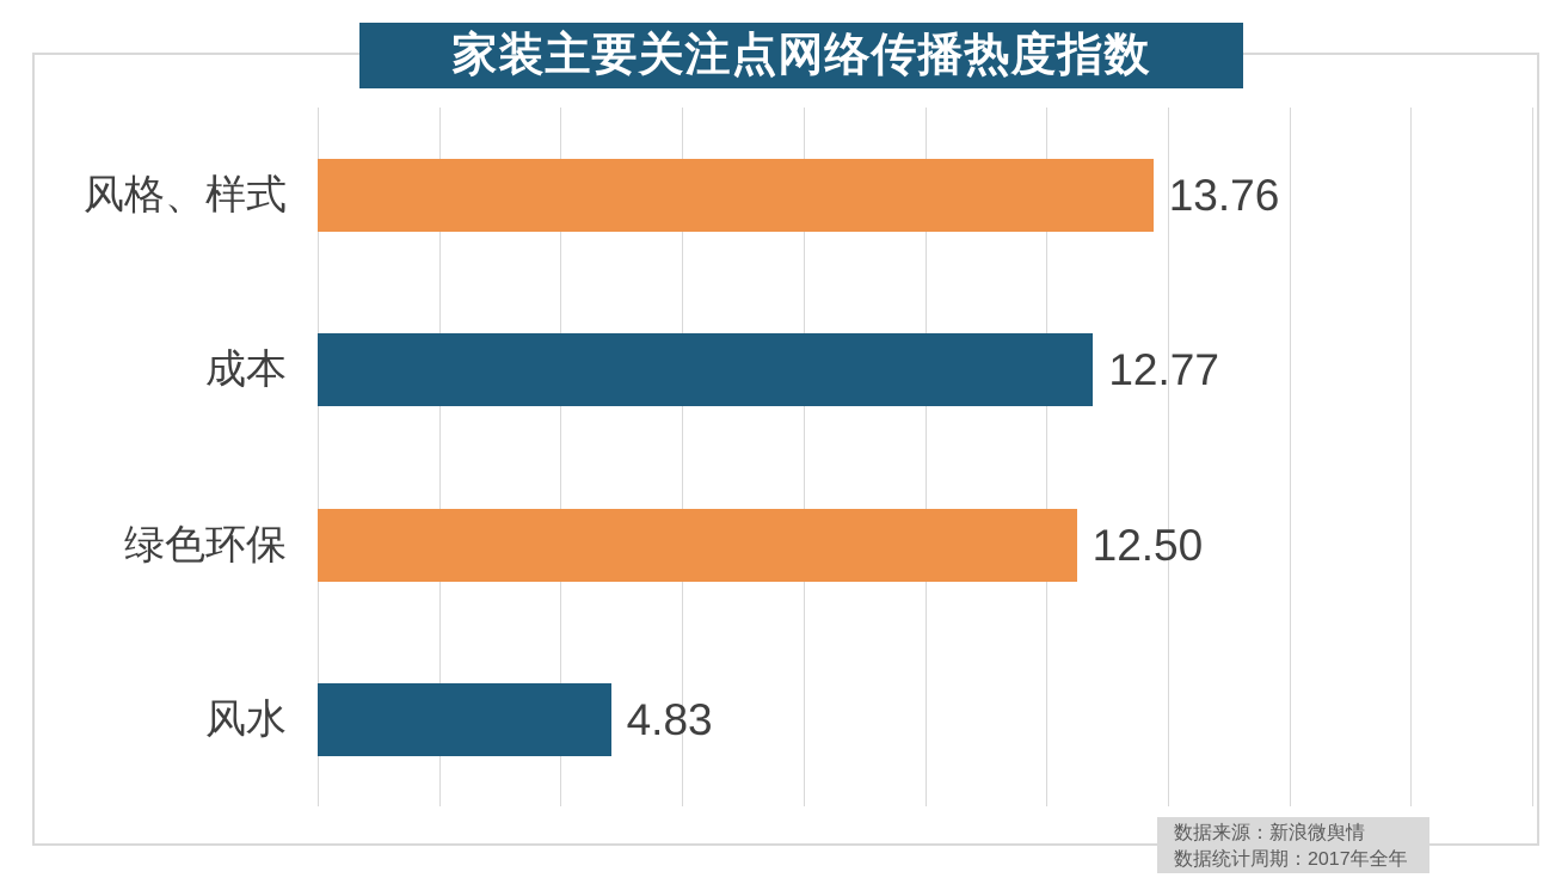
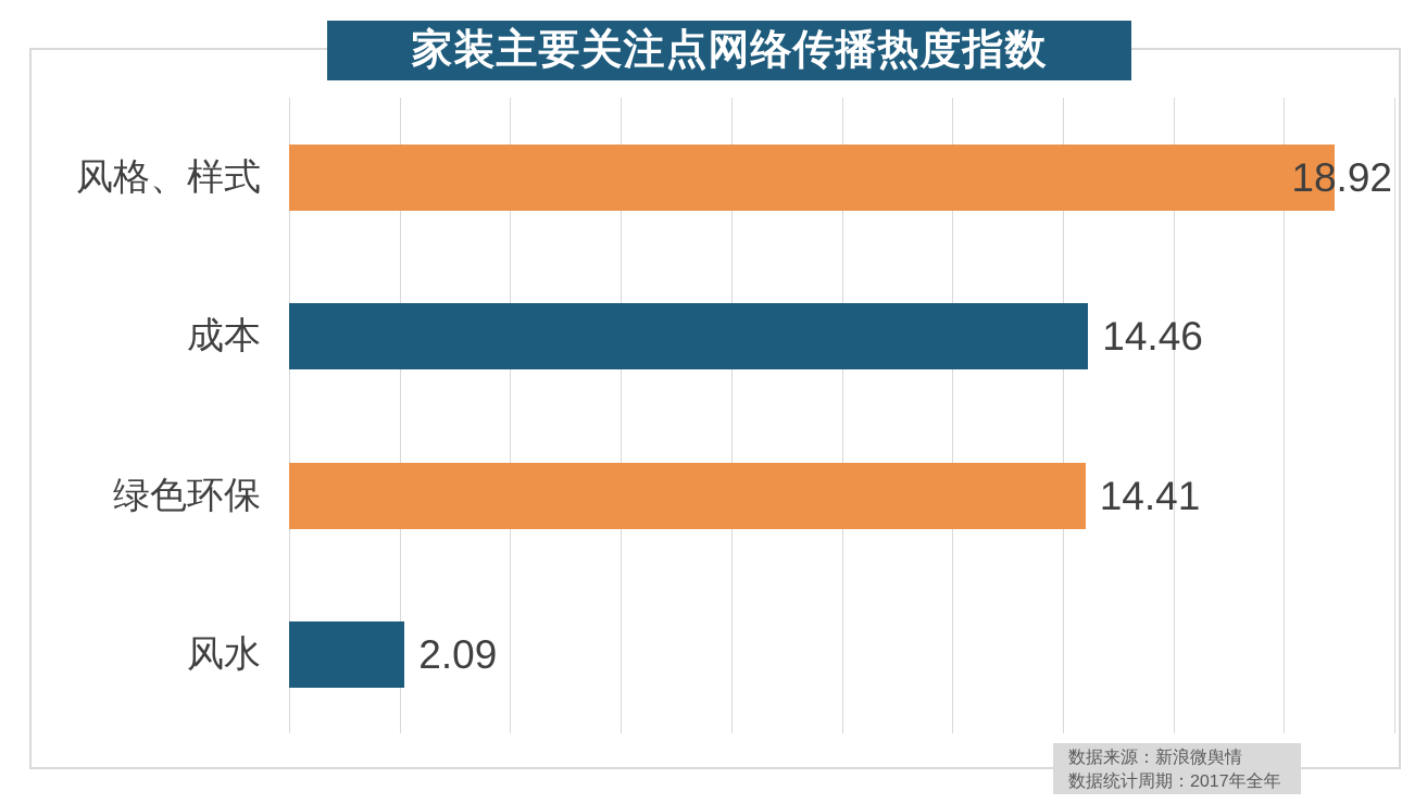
风格、样式: 13.76 -> 18.92
成本: 12.77 -> 14.46
绿色环保: 12.50 -> 14.41
风水: 4.83 -> 2.09
